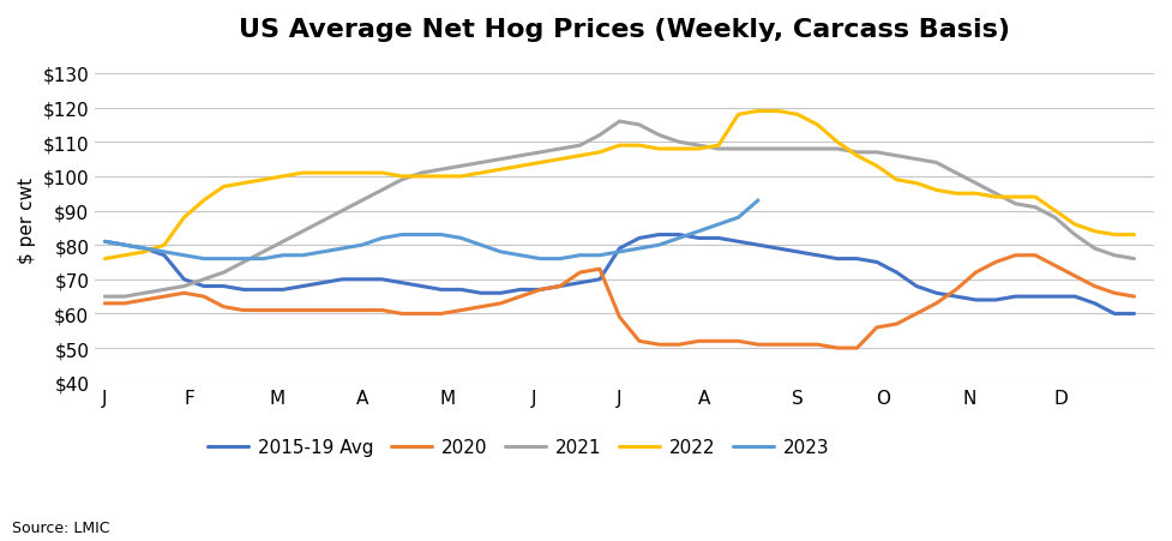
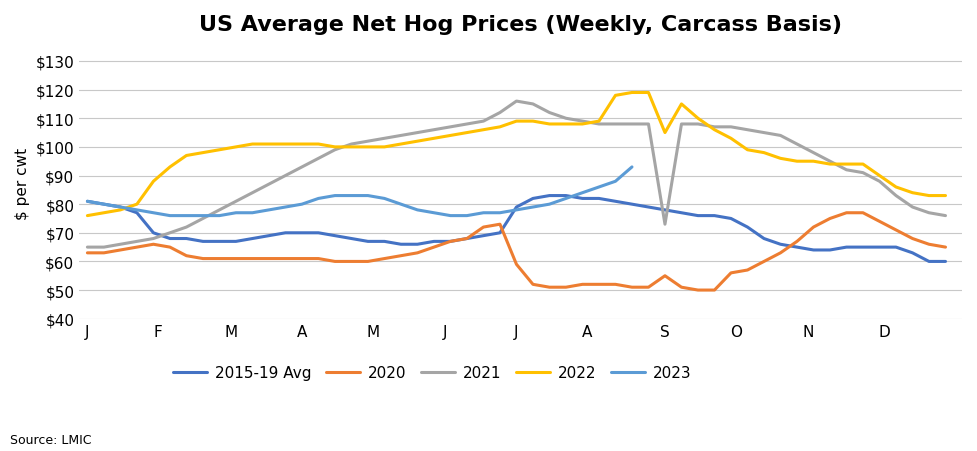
2020/S: $51 -> $55
2021/S: $108 -> $73
2022/S: $118 -> $105
